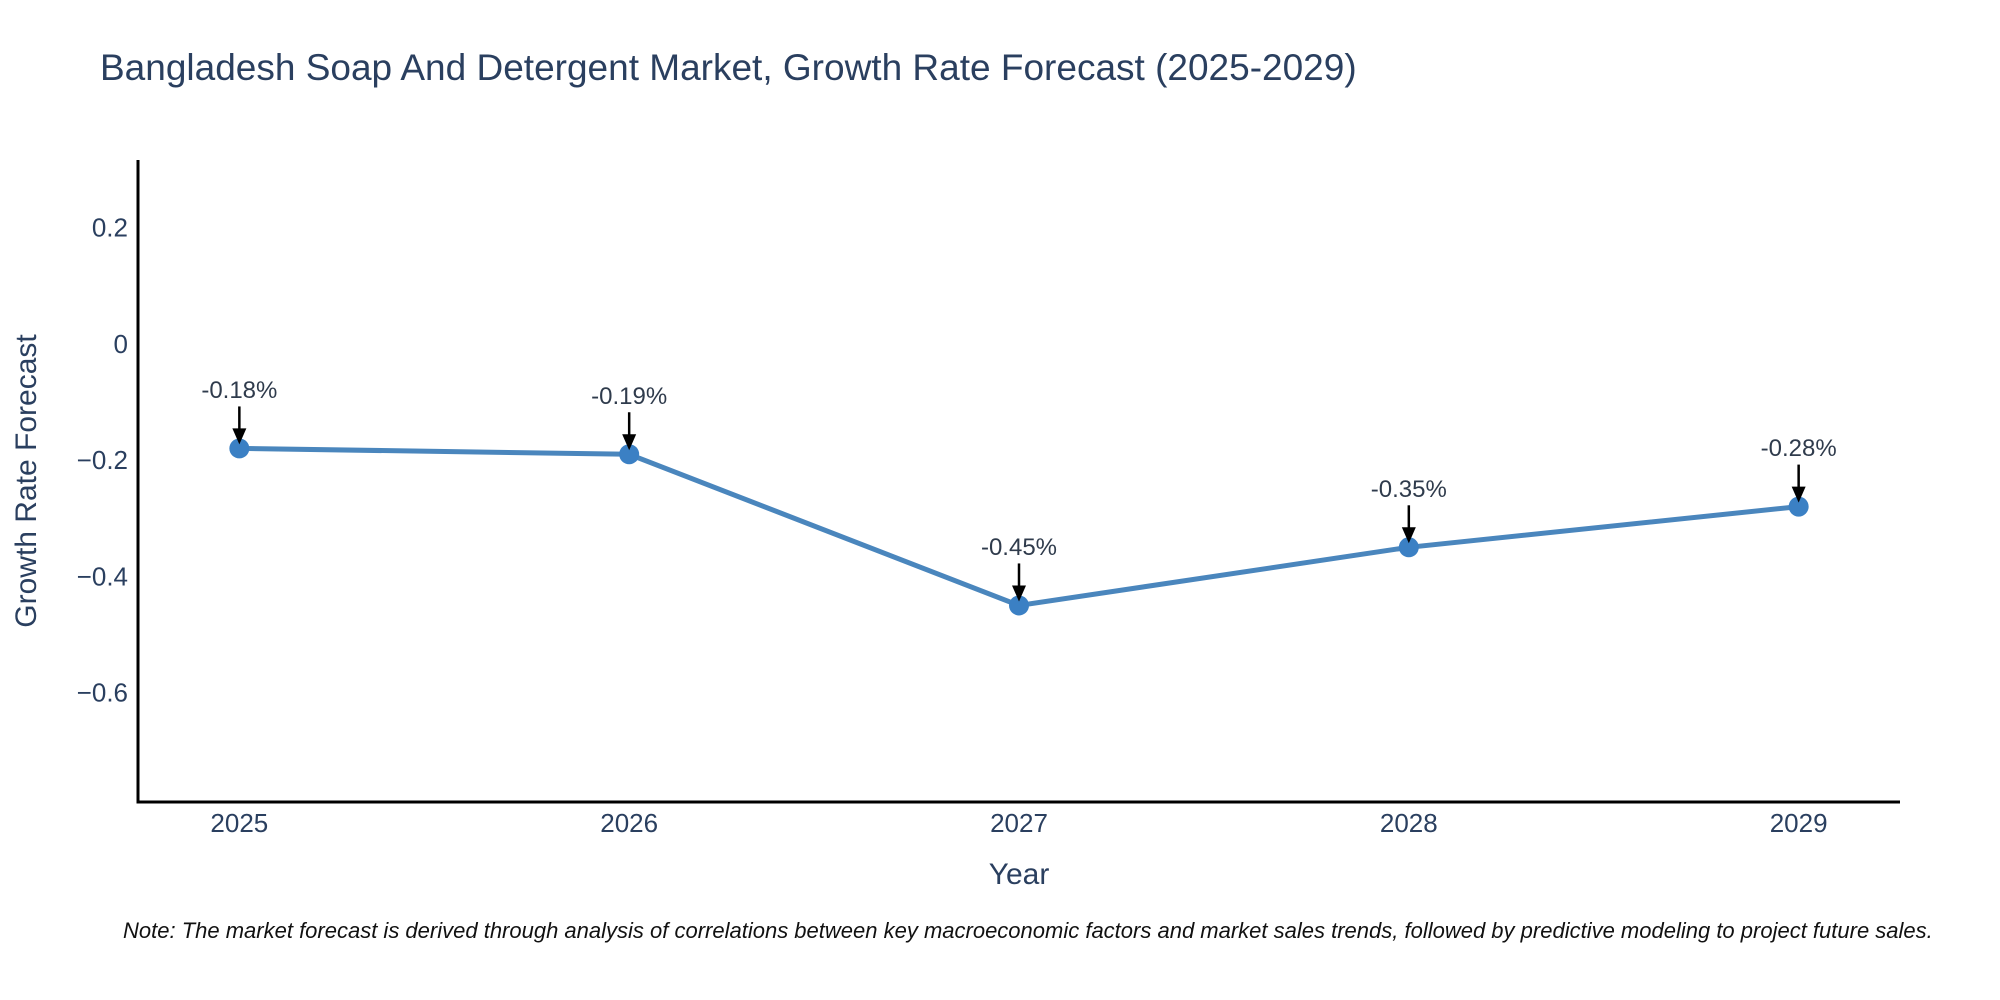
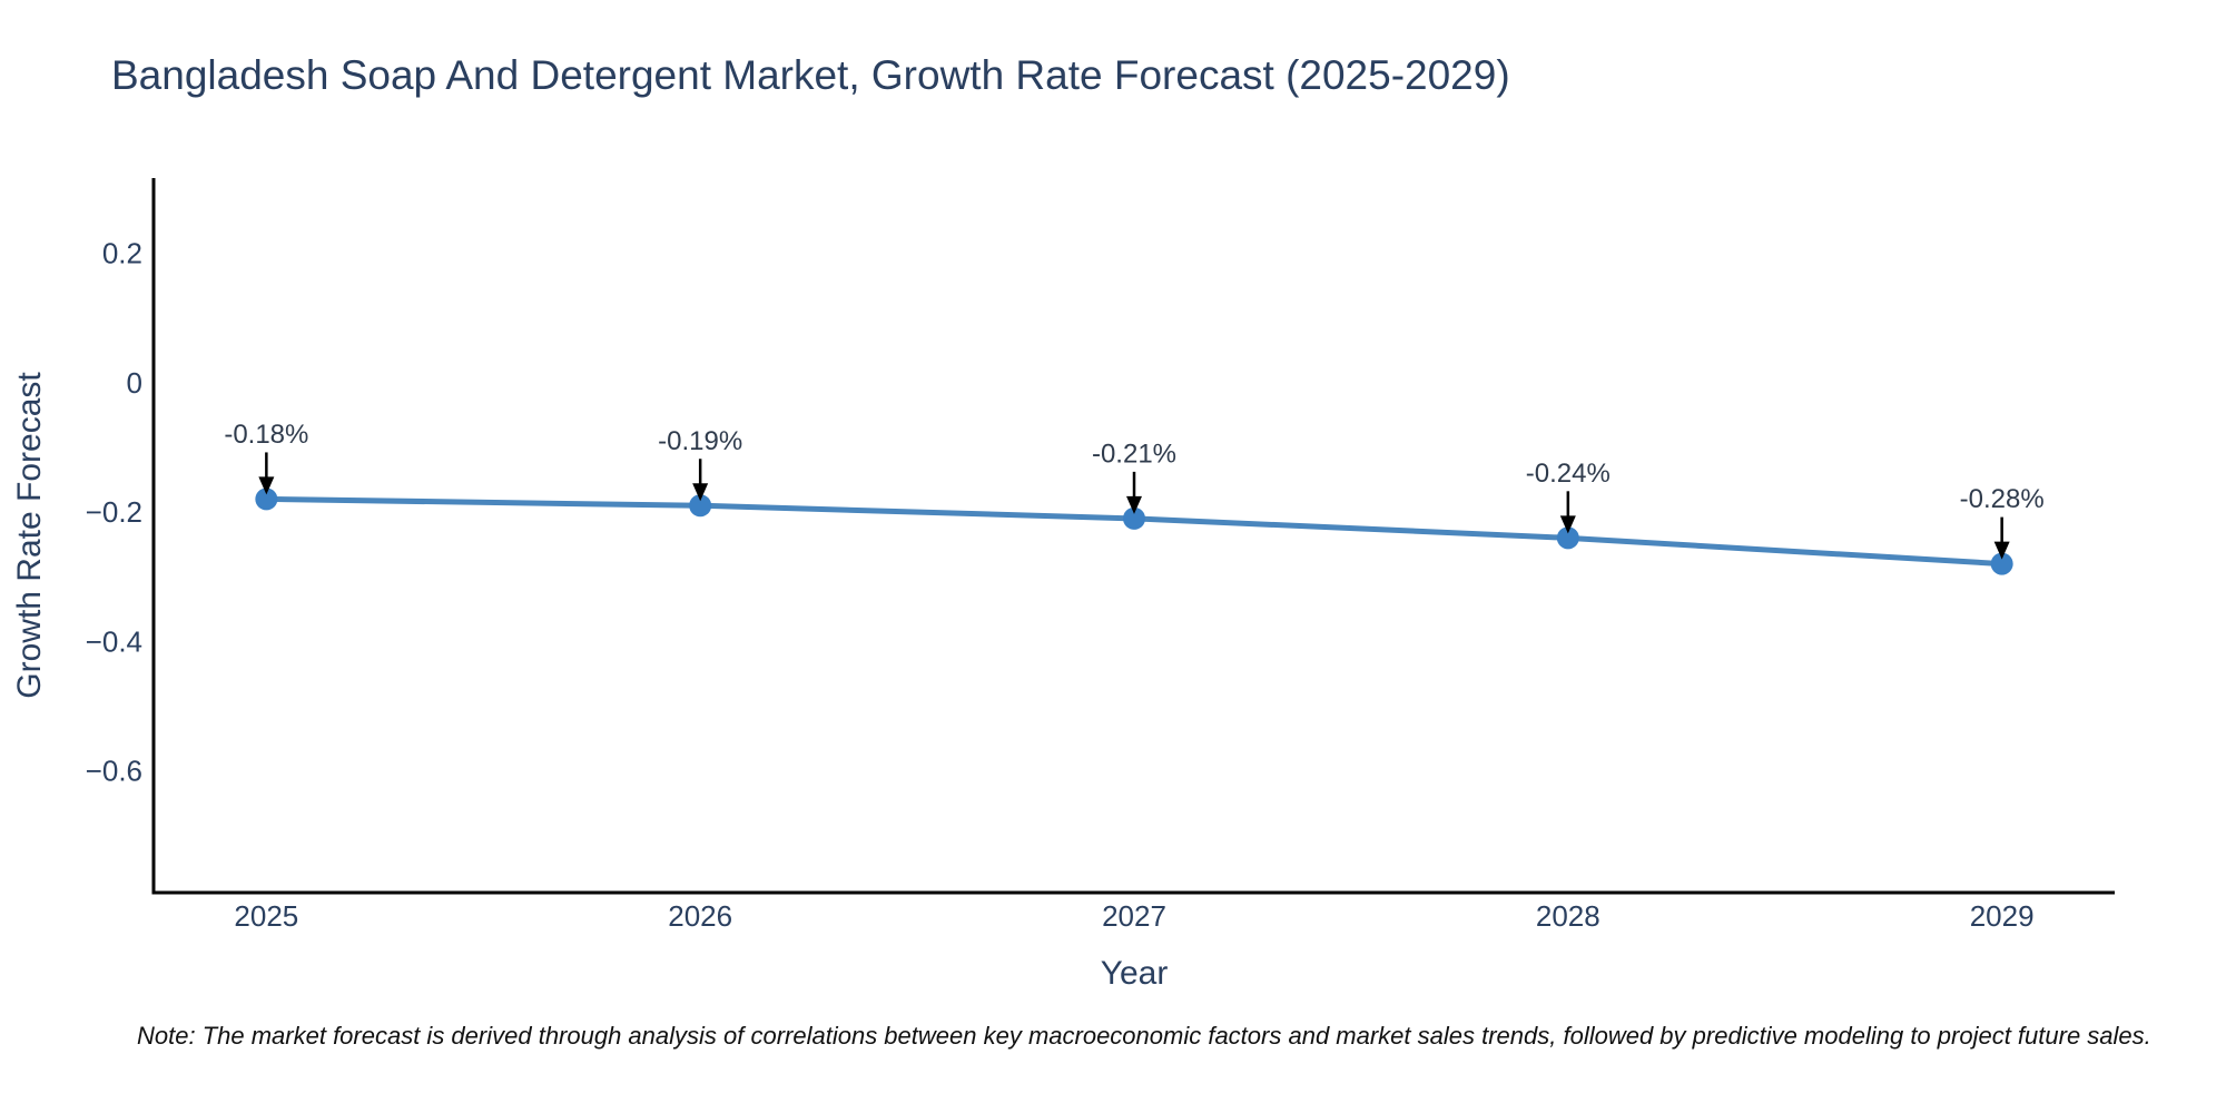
2027: -0.45% -> -0.21%
2028: -0.35% -> -0.24%
